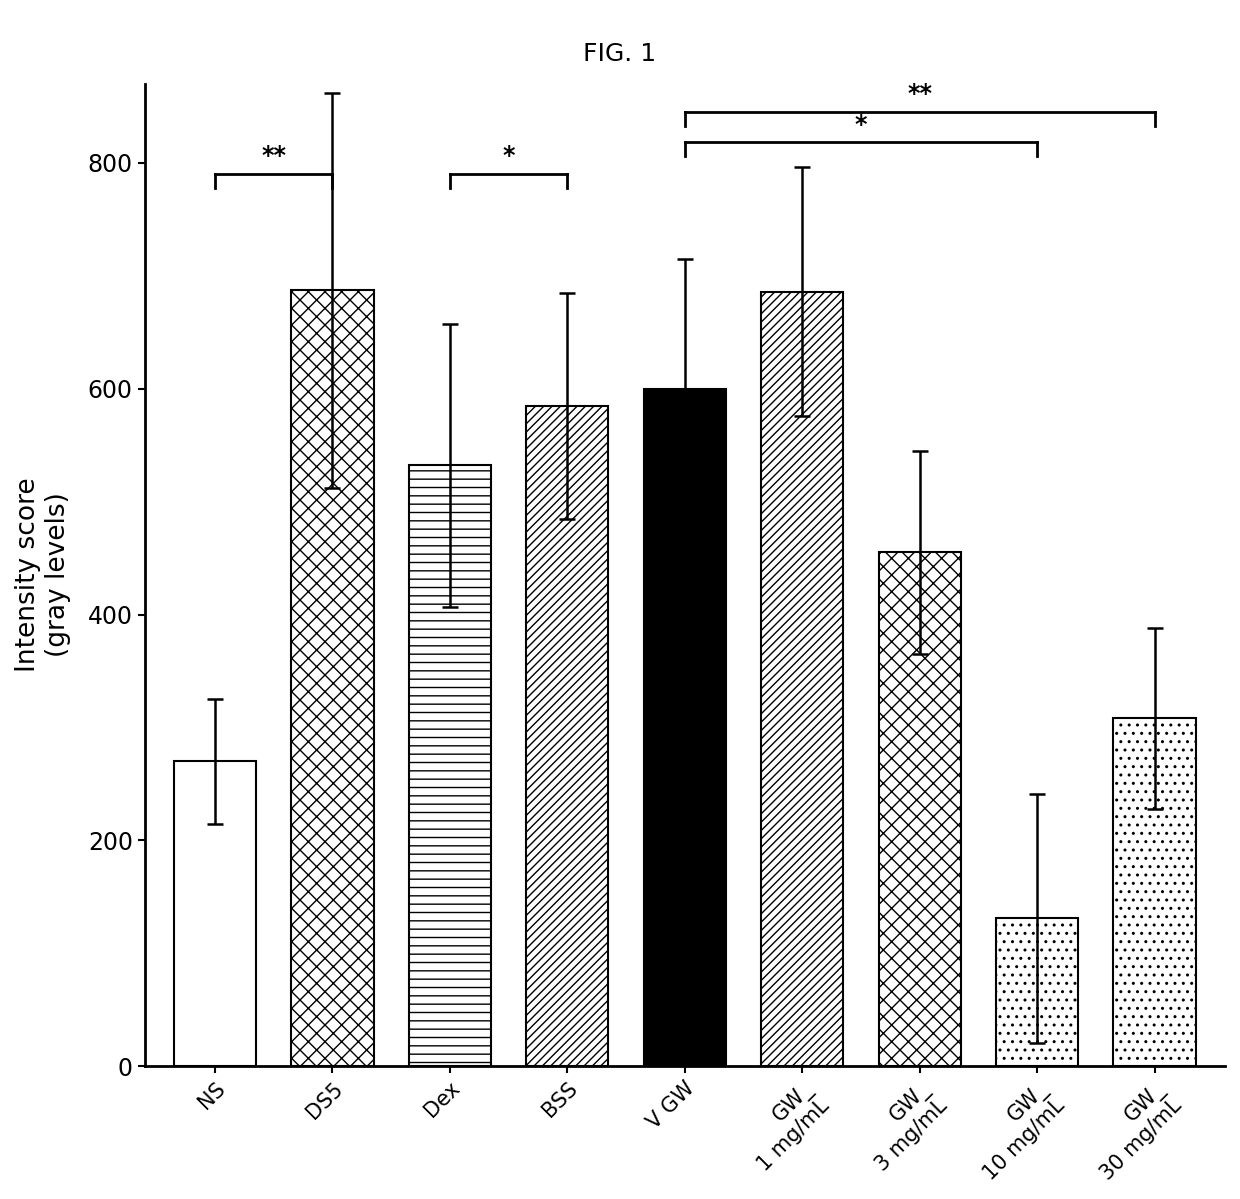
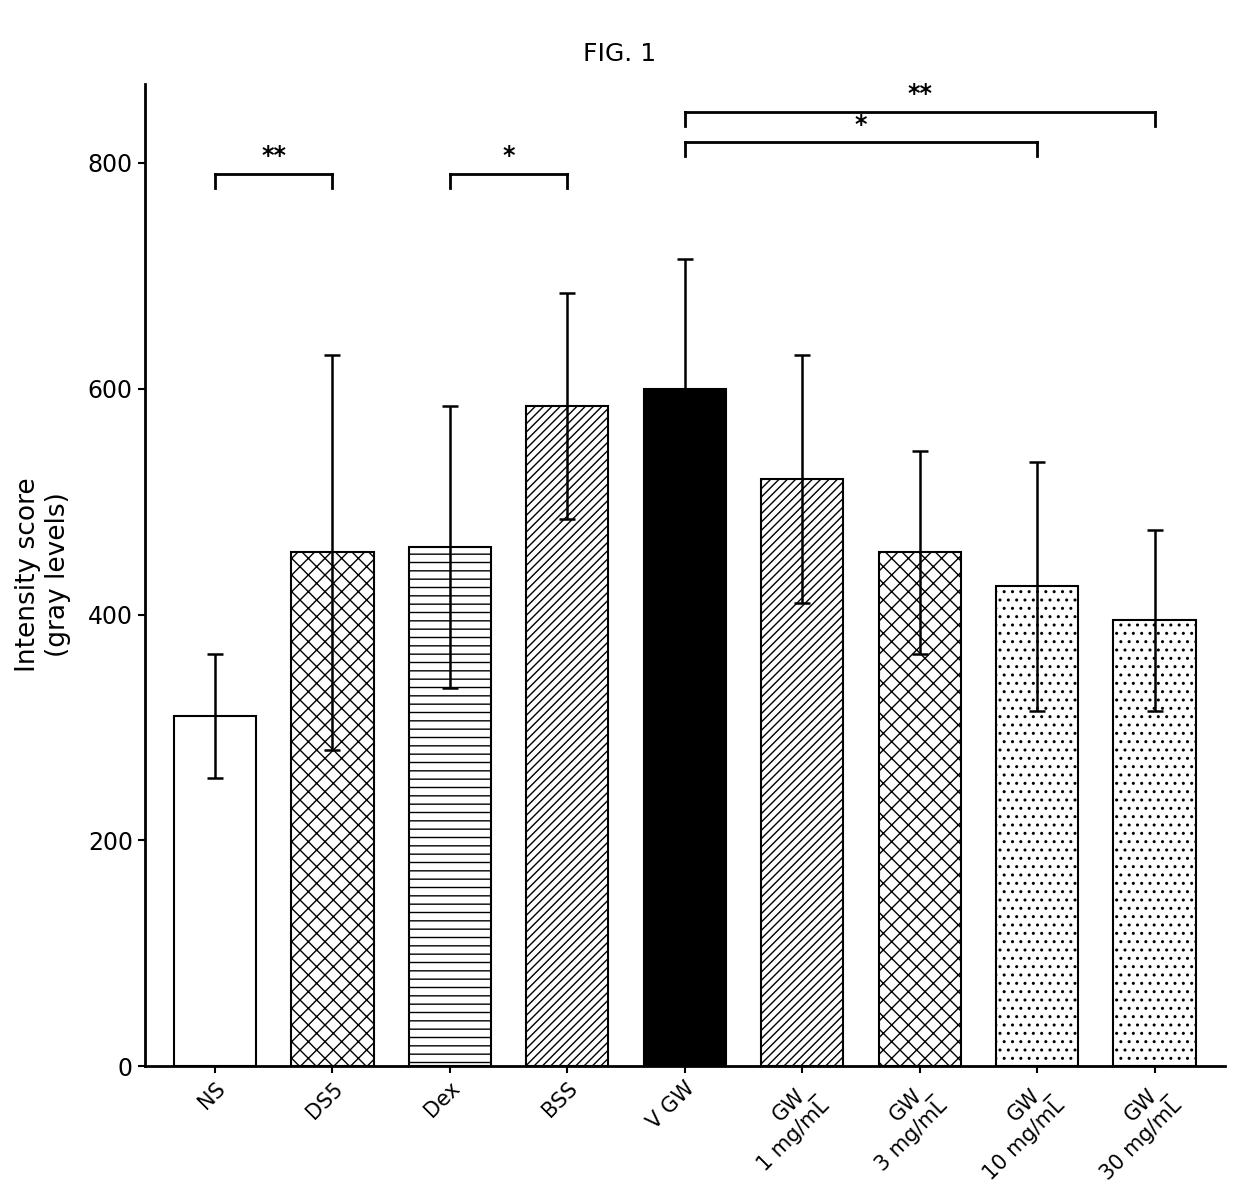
NS: 270 -> 310
DS5: 687 -> 455
Dex: 532 -> 460
GW_ 1 mg/mL: 686 -> 520
GW_ 10 mg/mL: 131 -> 425
GW_ 30 mg/mL: 308 -> 395
